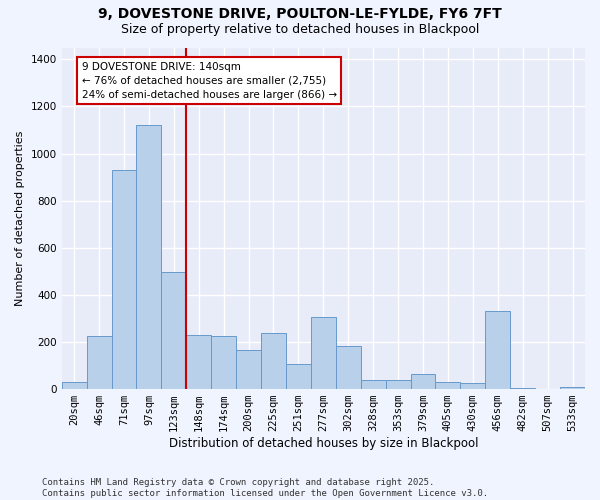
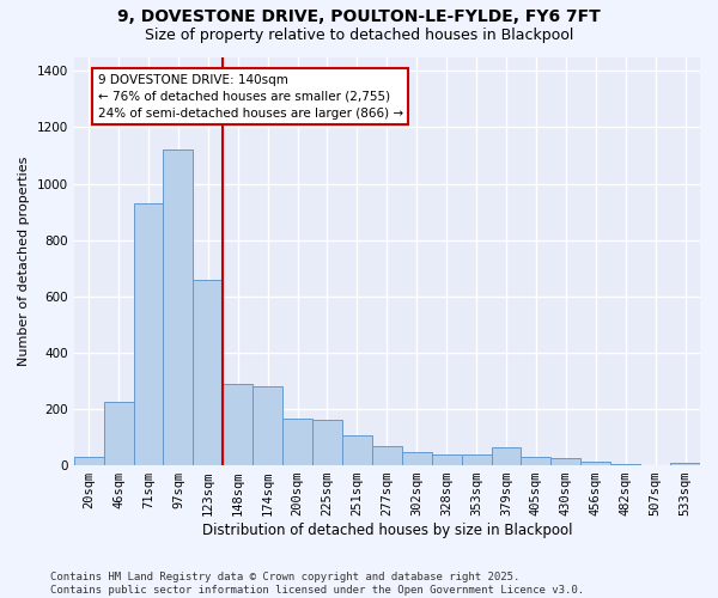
123sqm: 495 -> 660
148sqm: 230 -> 290
174sqm: 225 -> 280
225sqm: 240 -> 160
277sqm: 305 -> 70
302sqm: 185 -> 45
456sqm: 330 -> 12
